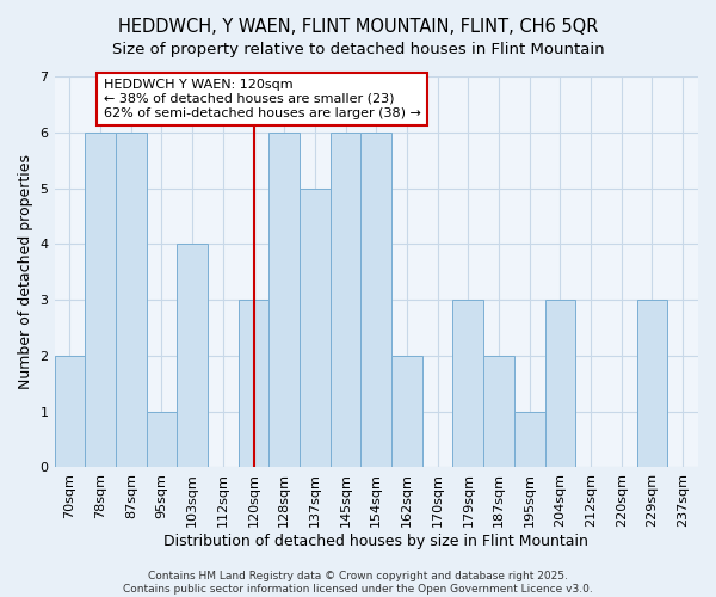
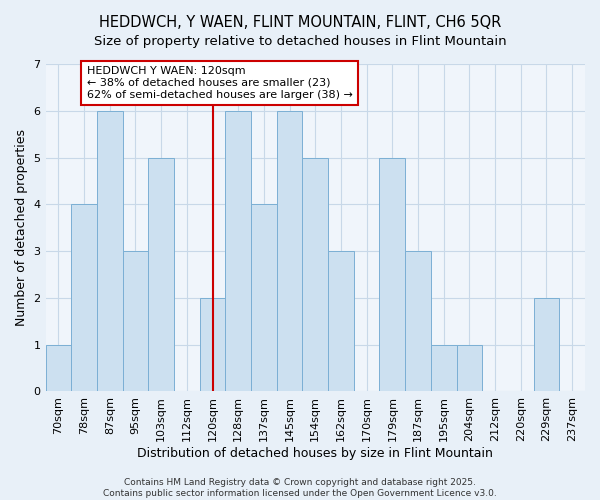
70sqm: 2 -> 1
78sqm: 6 -> 4
95sqm: 1 -> 3
103sqm: 4 -> 5
120sqm: 3 -> 2
137sqm: 5 -> 4
154sqm: 6 -> 5
162sqm: 2 -> 3
179sqm: 3 -> 5
187sqm: 2 -> 3
204sqm: 3 -> 1
229sqm: 3 -> 2
